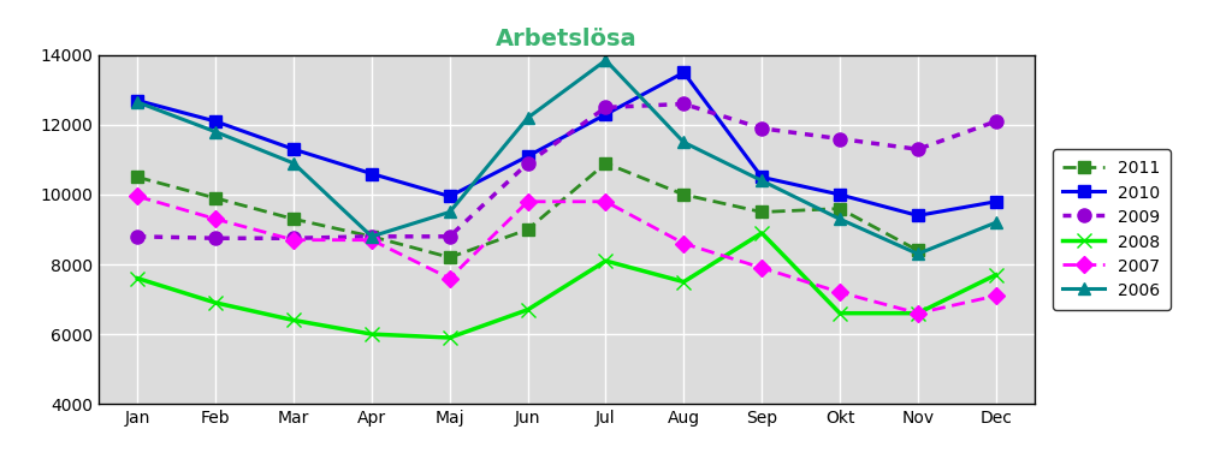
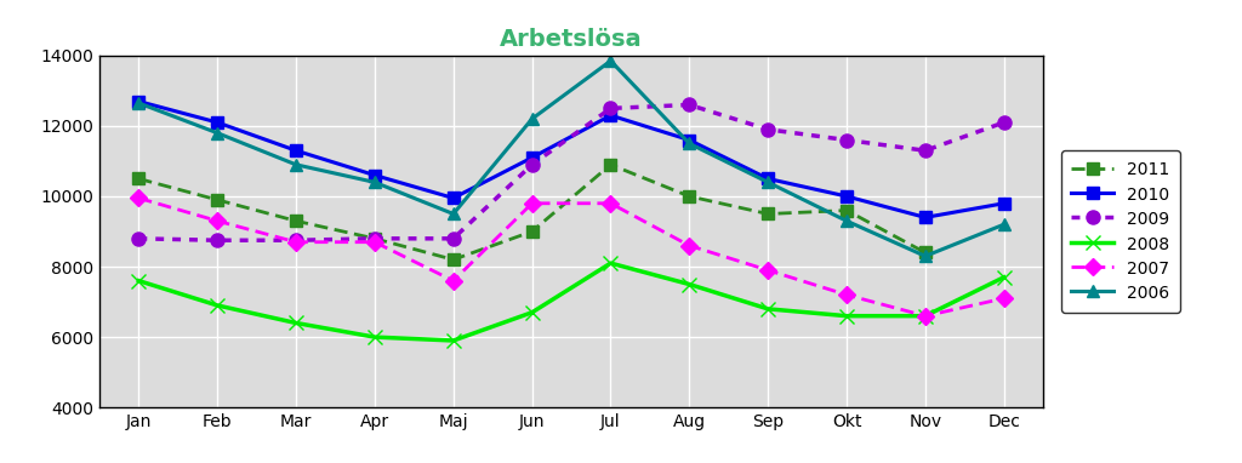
2006/Apr: 8800 -> 10400
2010/Aug: 13500 -> 11600
2008/Sep: 8900 -> 6800
